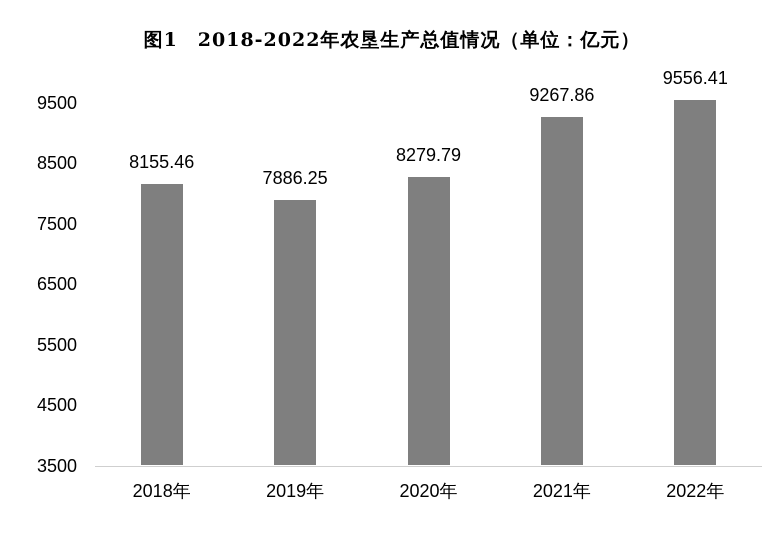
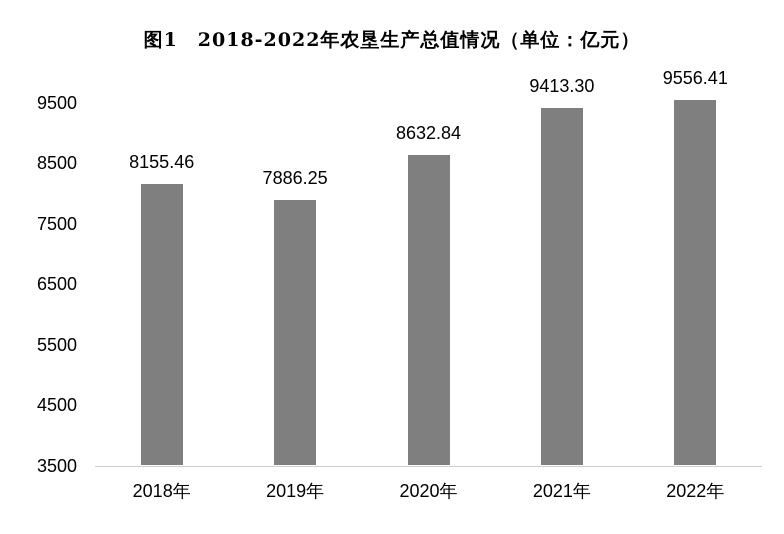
2020年: 8279.79 -> 8632.84
2021年: 9267.86 -> 9413.30
